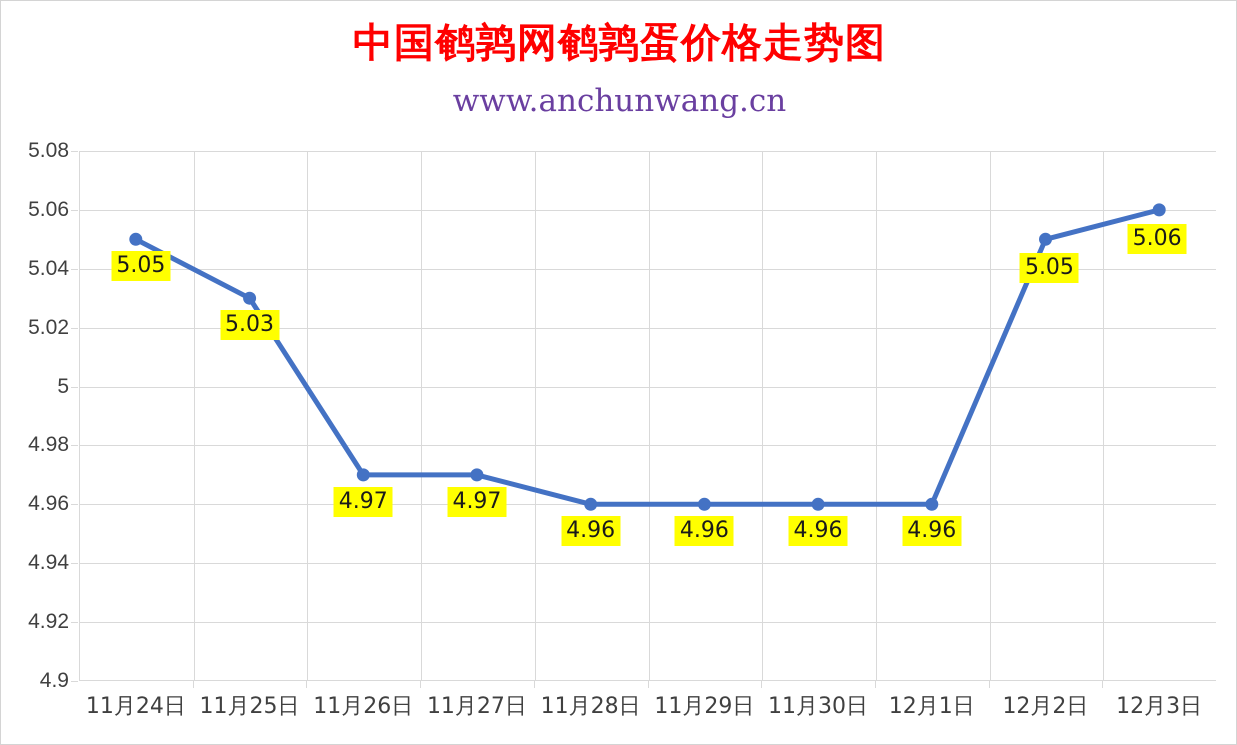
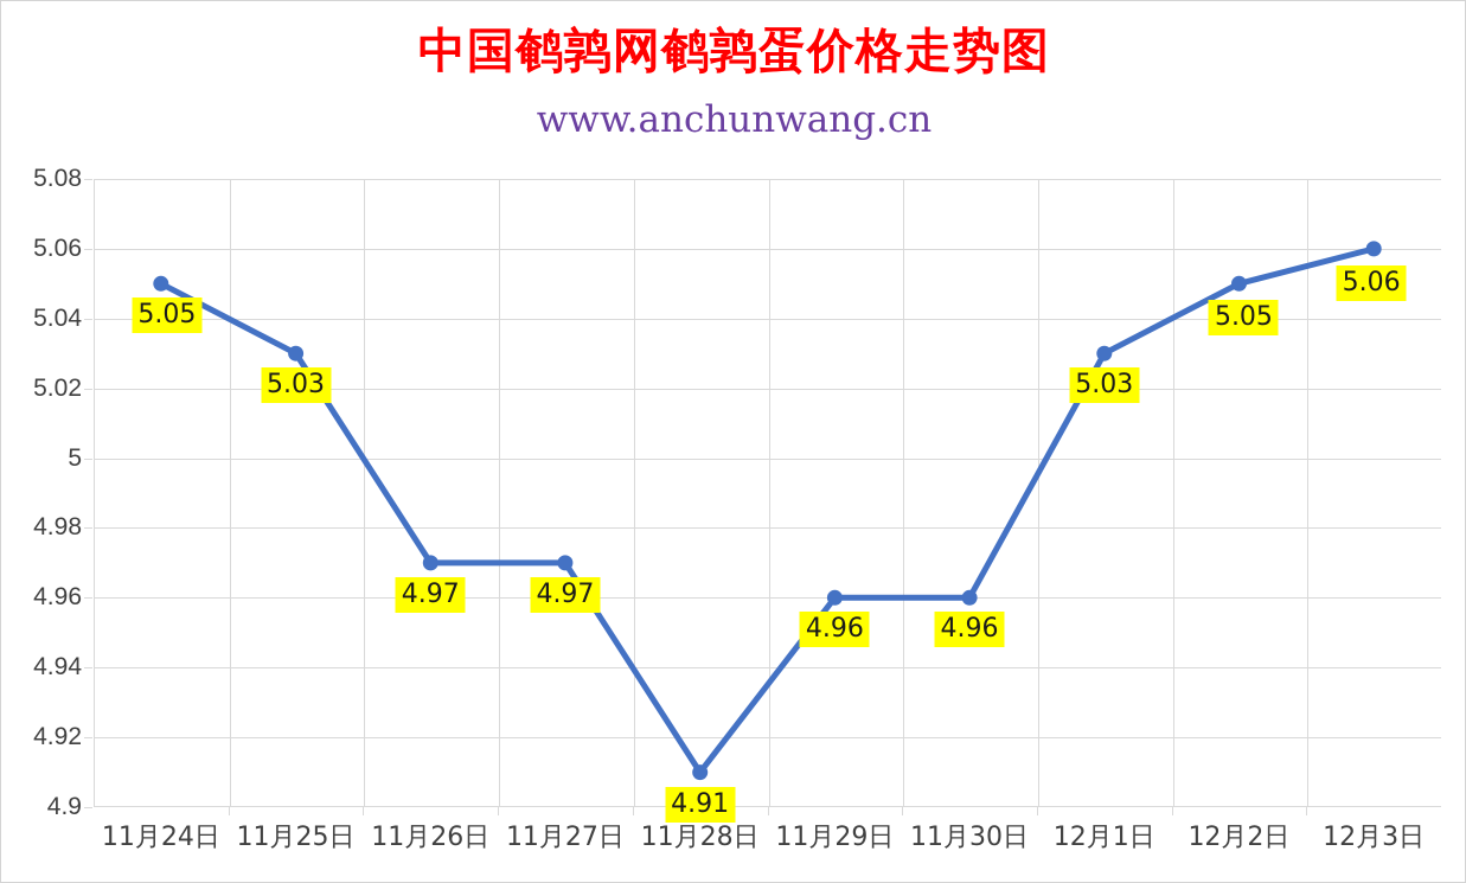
11月28日: 4.96 -> 4.91
12月1日: 4.96 -> 5.03
